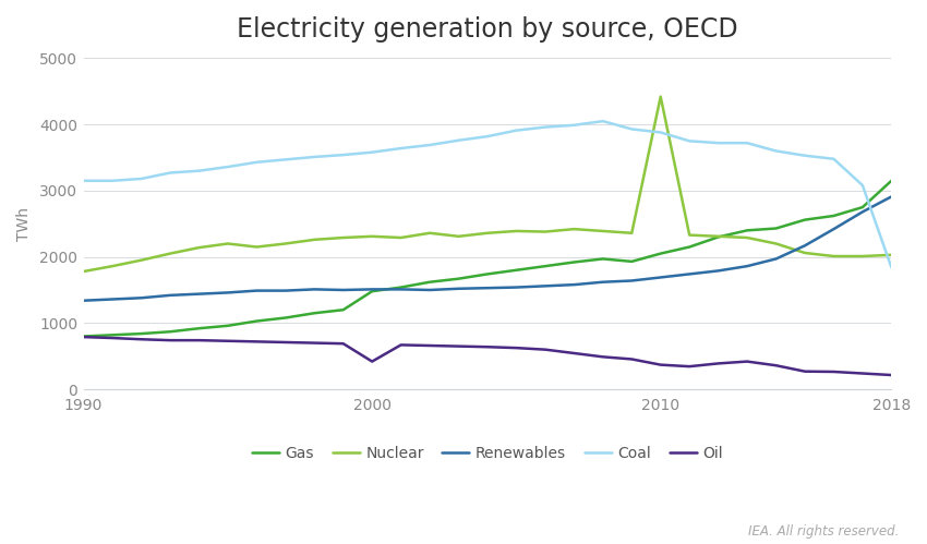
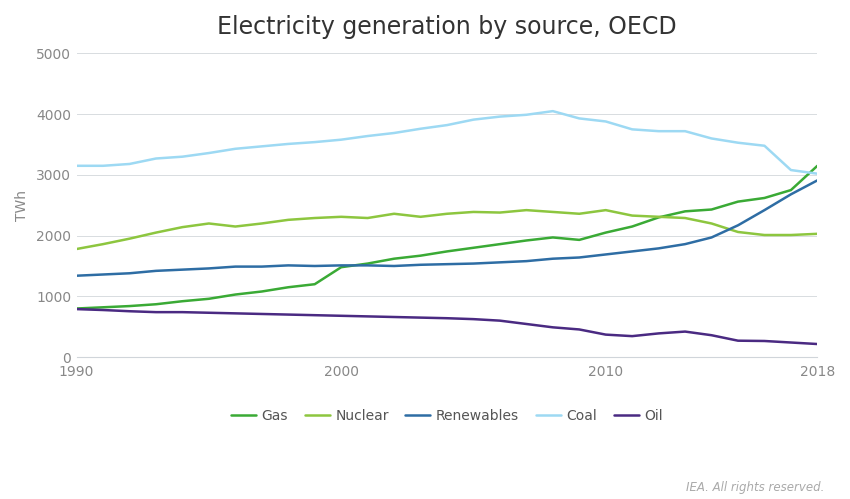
Oil/2000: 420 -> 680
Nuclear/2010: 4420 -> 2420
Coal/2018: 1840 -> 3020
